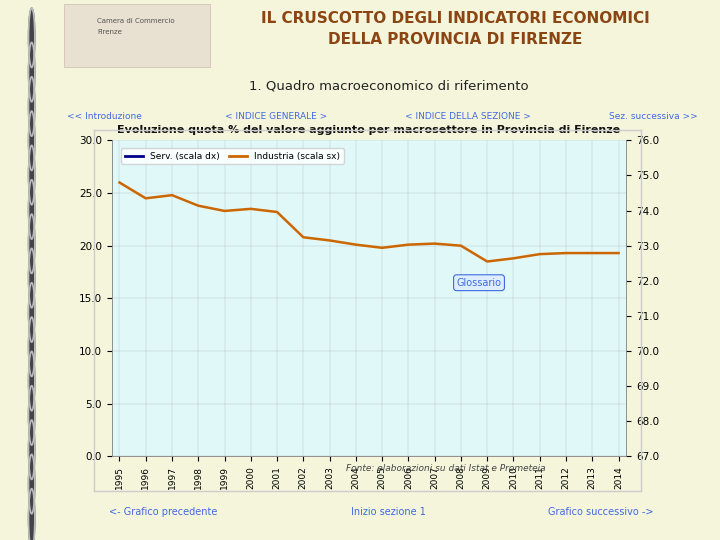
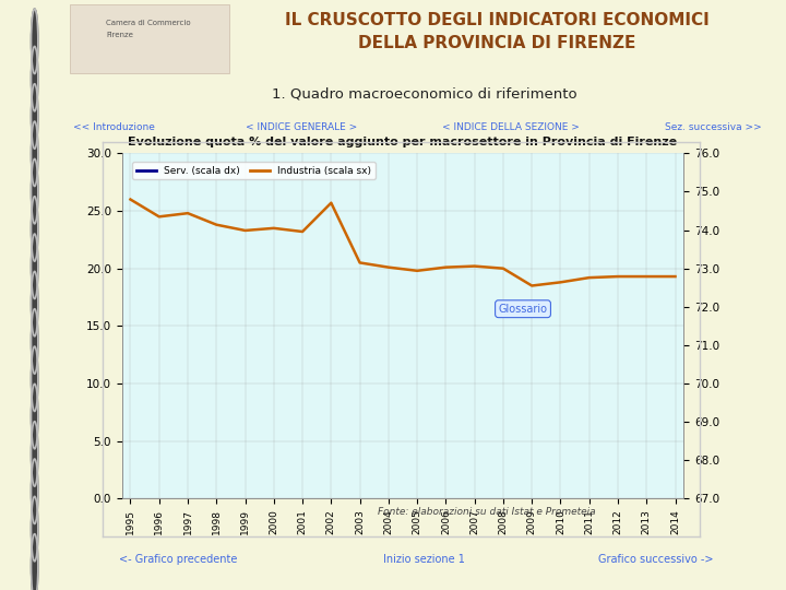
Industria (scala sx)/2002: 20.8 -> 25.7
